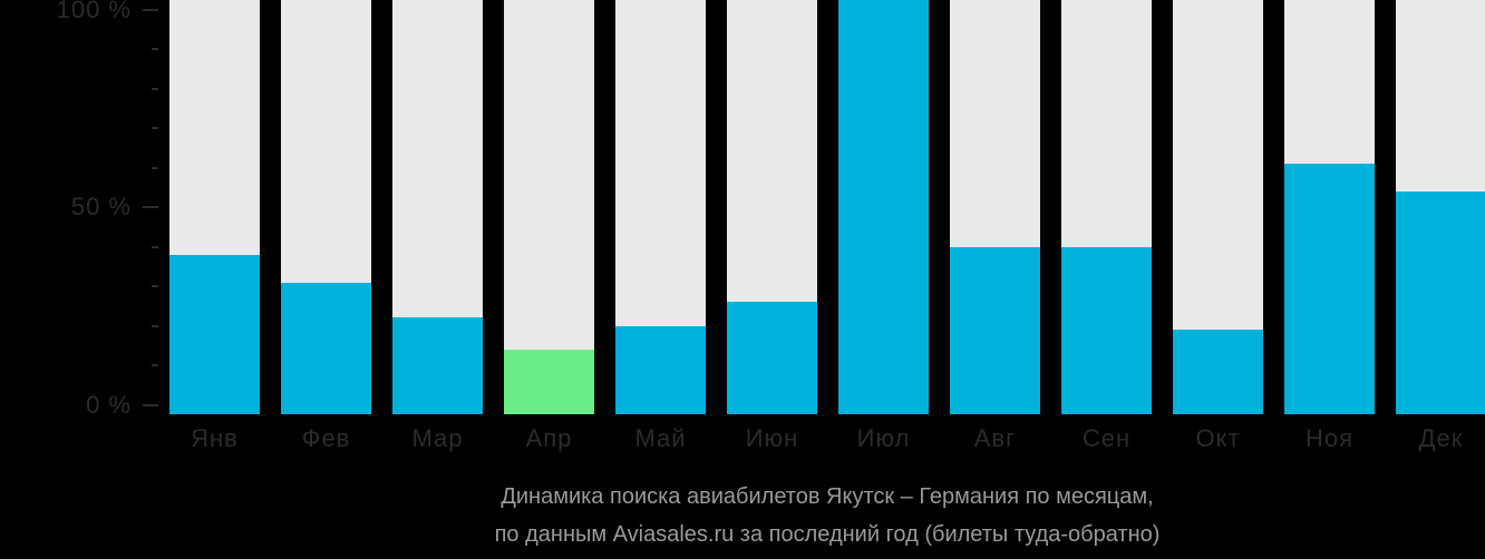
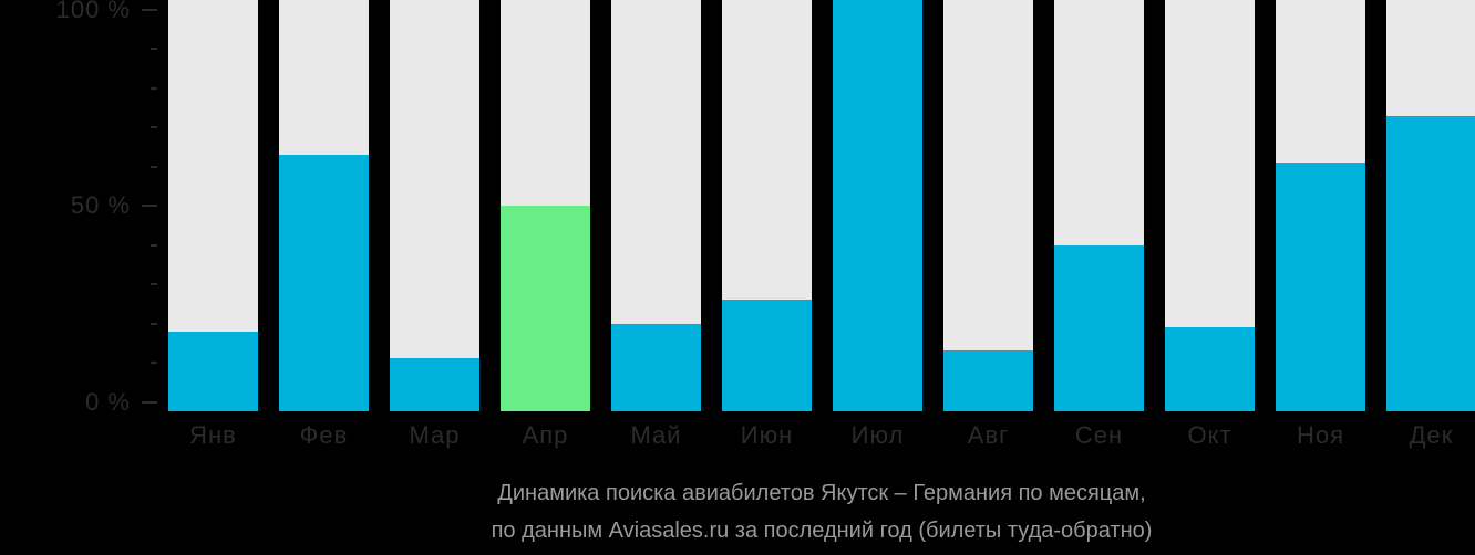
Янв: 38% -> 18%
Фев: 31% -> 63%
Мар: 22% -> 11%
Апр: 14% -> 50%
Авг: 40% -> 13%
Дек: 54% -> 73%
